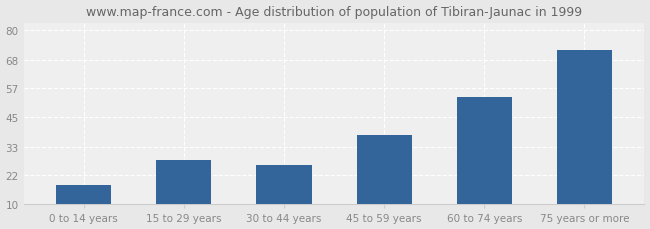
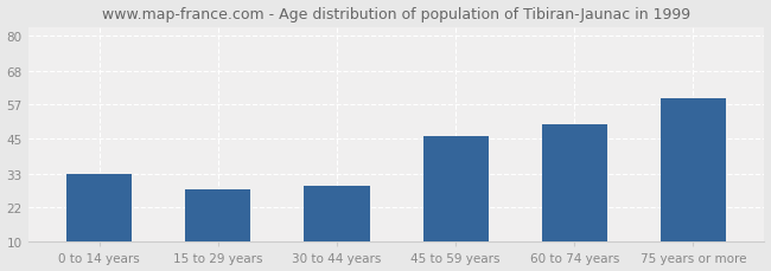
0 to 14 years: 18 -> 33
30 to 44 years: 26 -> 29
45 to 59 years: 38 -> 46
60 to 74 years: 53 -> 50
75 years or more: 72 -> 59
